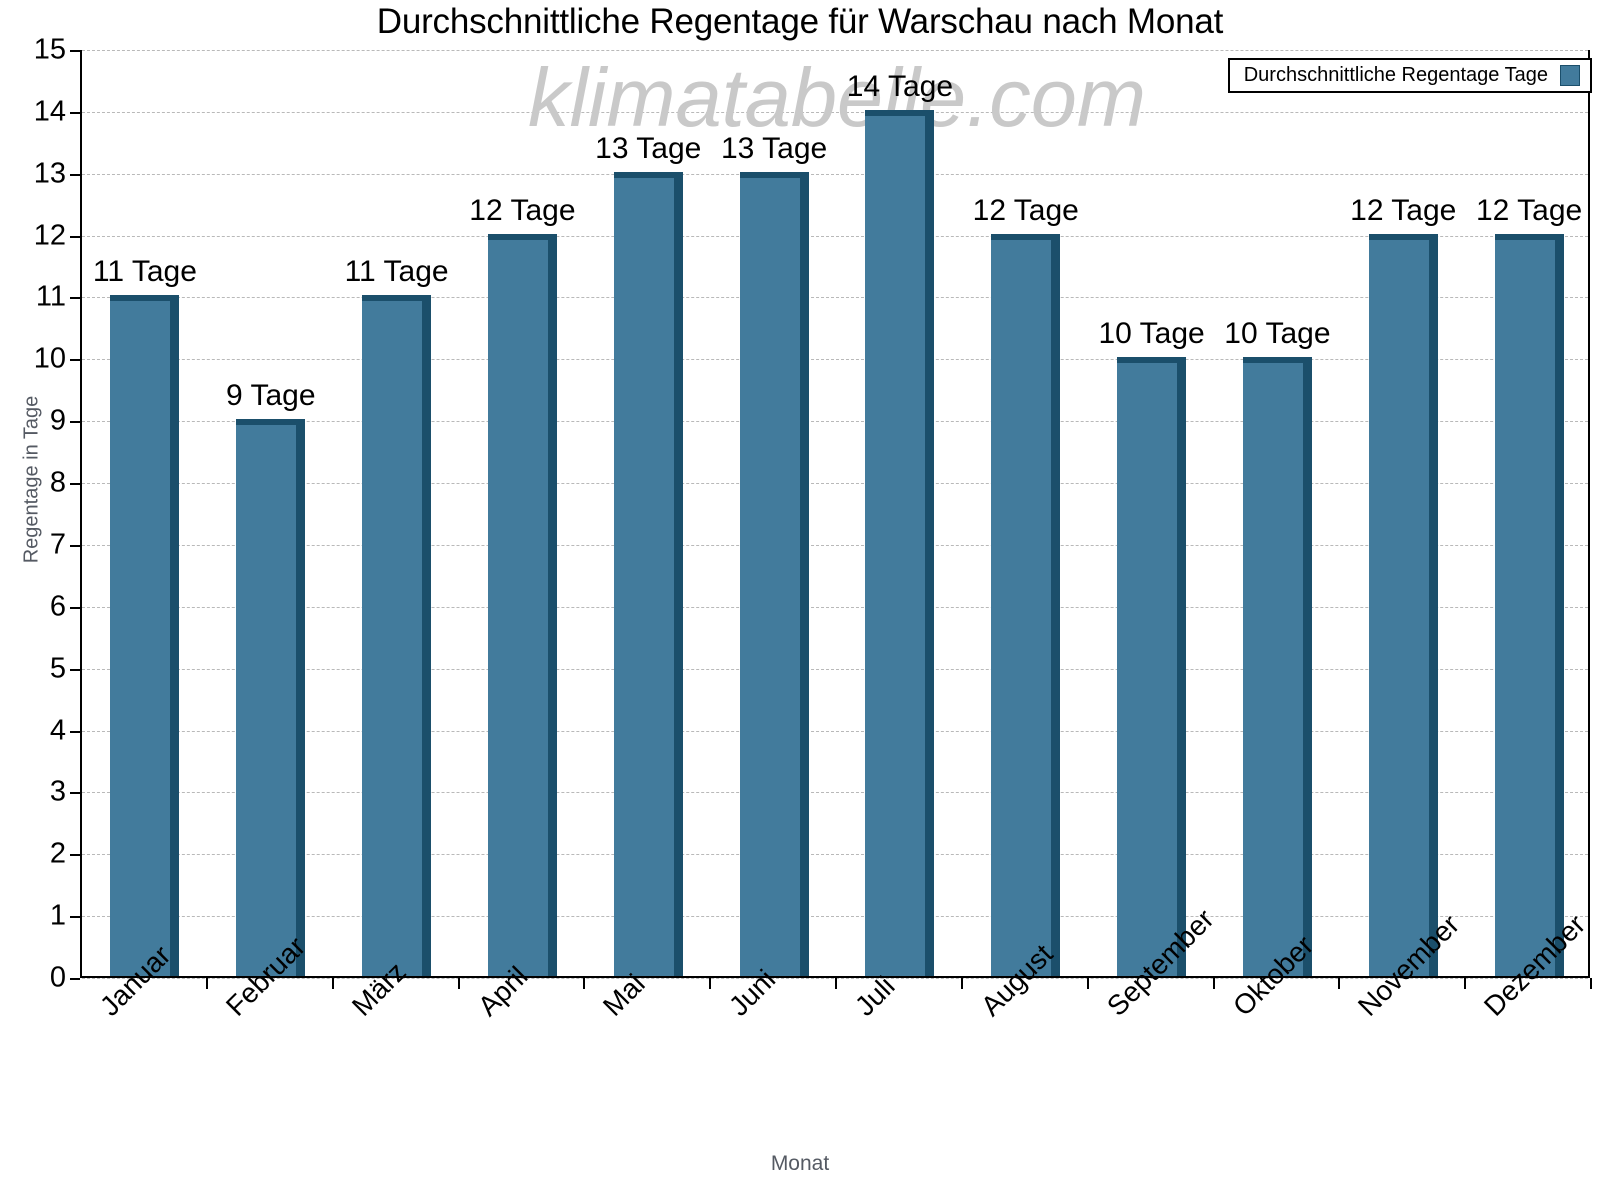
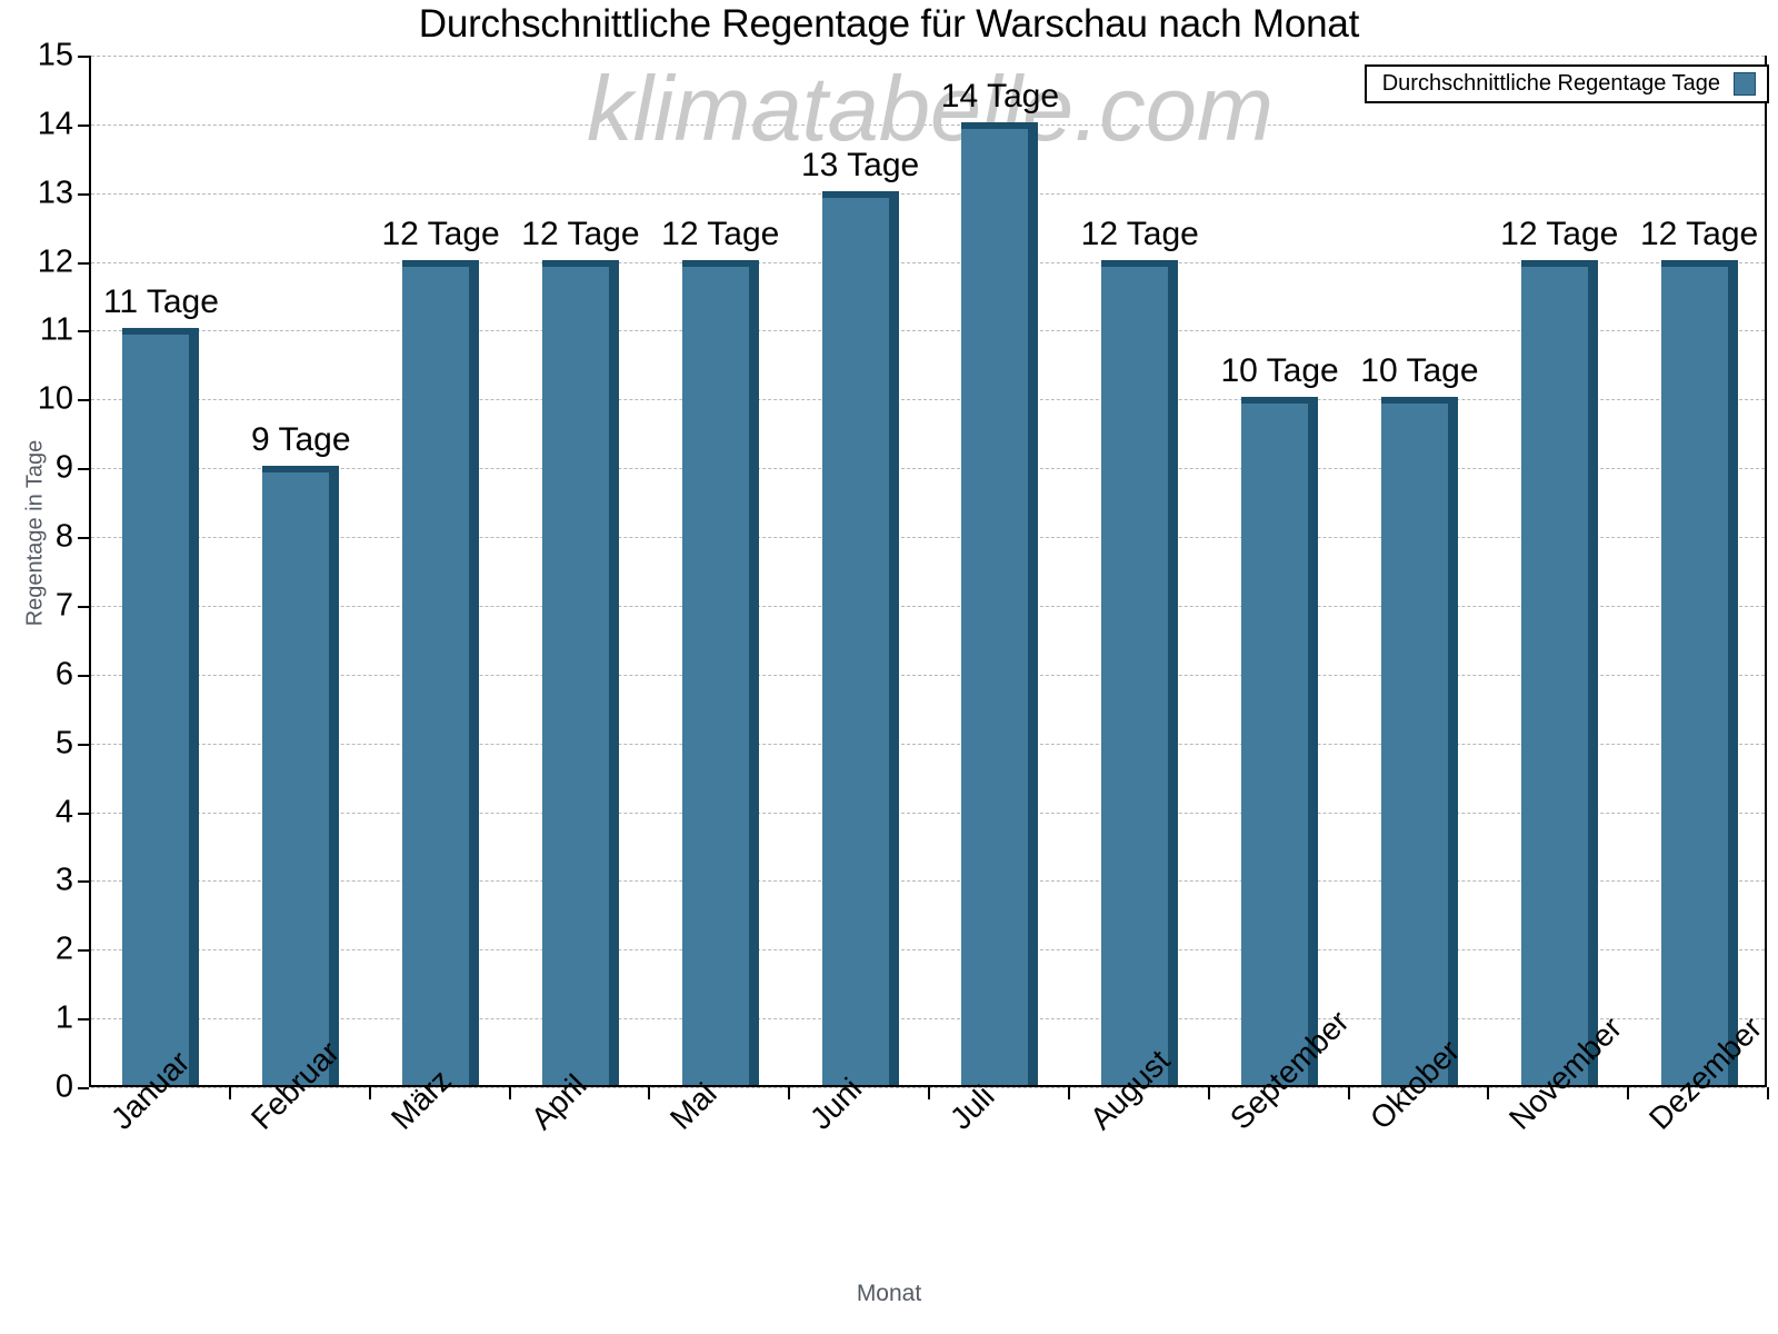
März: 11 -> 12
Mai: 13 -> 12
